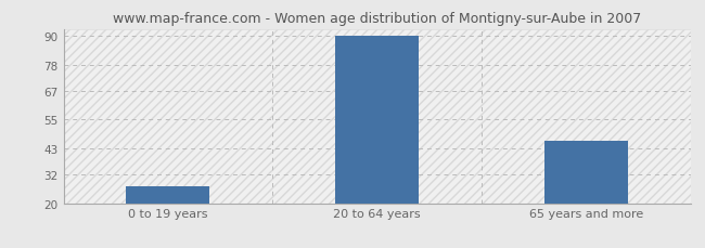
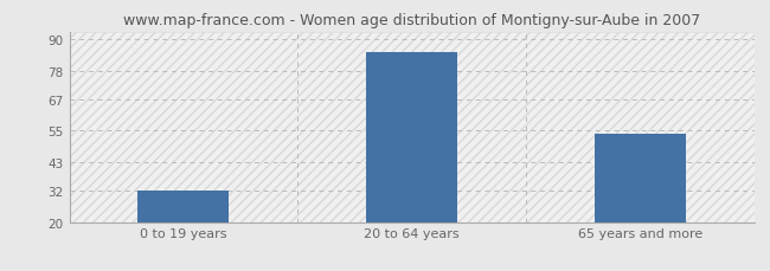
0 to 19 years: 27 -> 32
20 to 64 years: 90 -> 85
65 years and more: 46 -> 54
